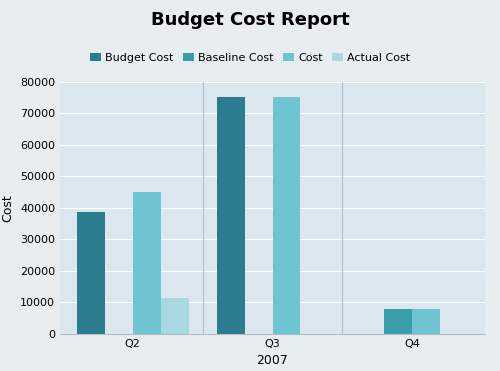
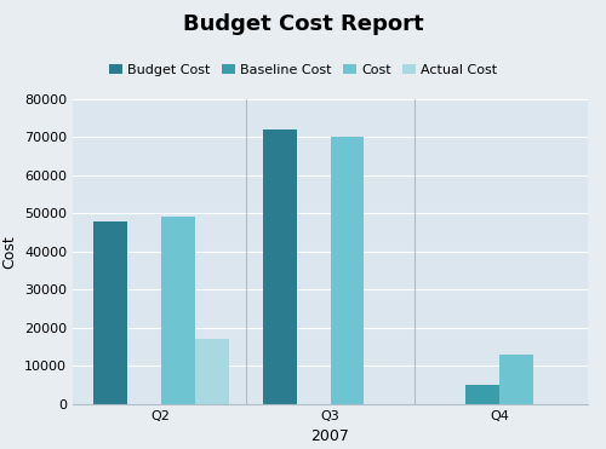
Budget Cost/Q2: 38500 -> 48000
Cost/Q2: 45000 -> 49000
Actual Cost/Q2: 11500 -> 17000
Budget Cost/Q3: 75000 -> 72000
Cost/Q3: 75000 -> 70000
Baseline Cost/Q4: 8000 -> 5000
Cost/Q4: 8000 -> 13000
